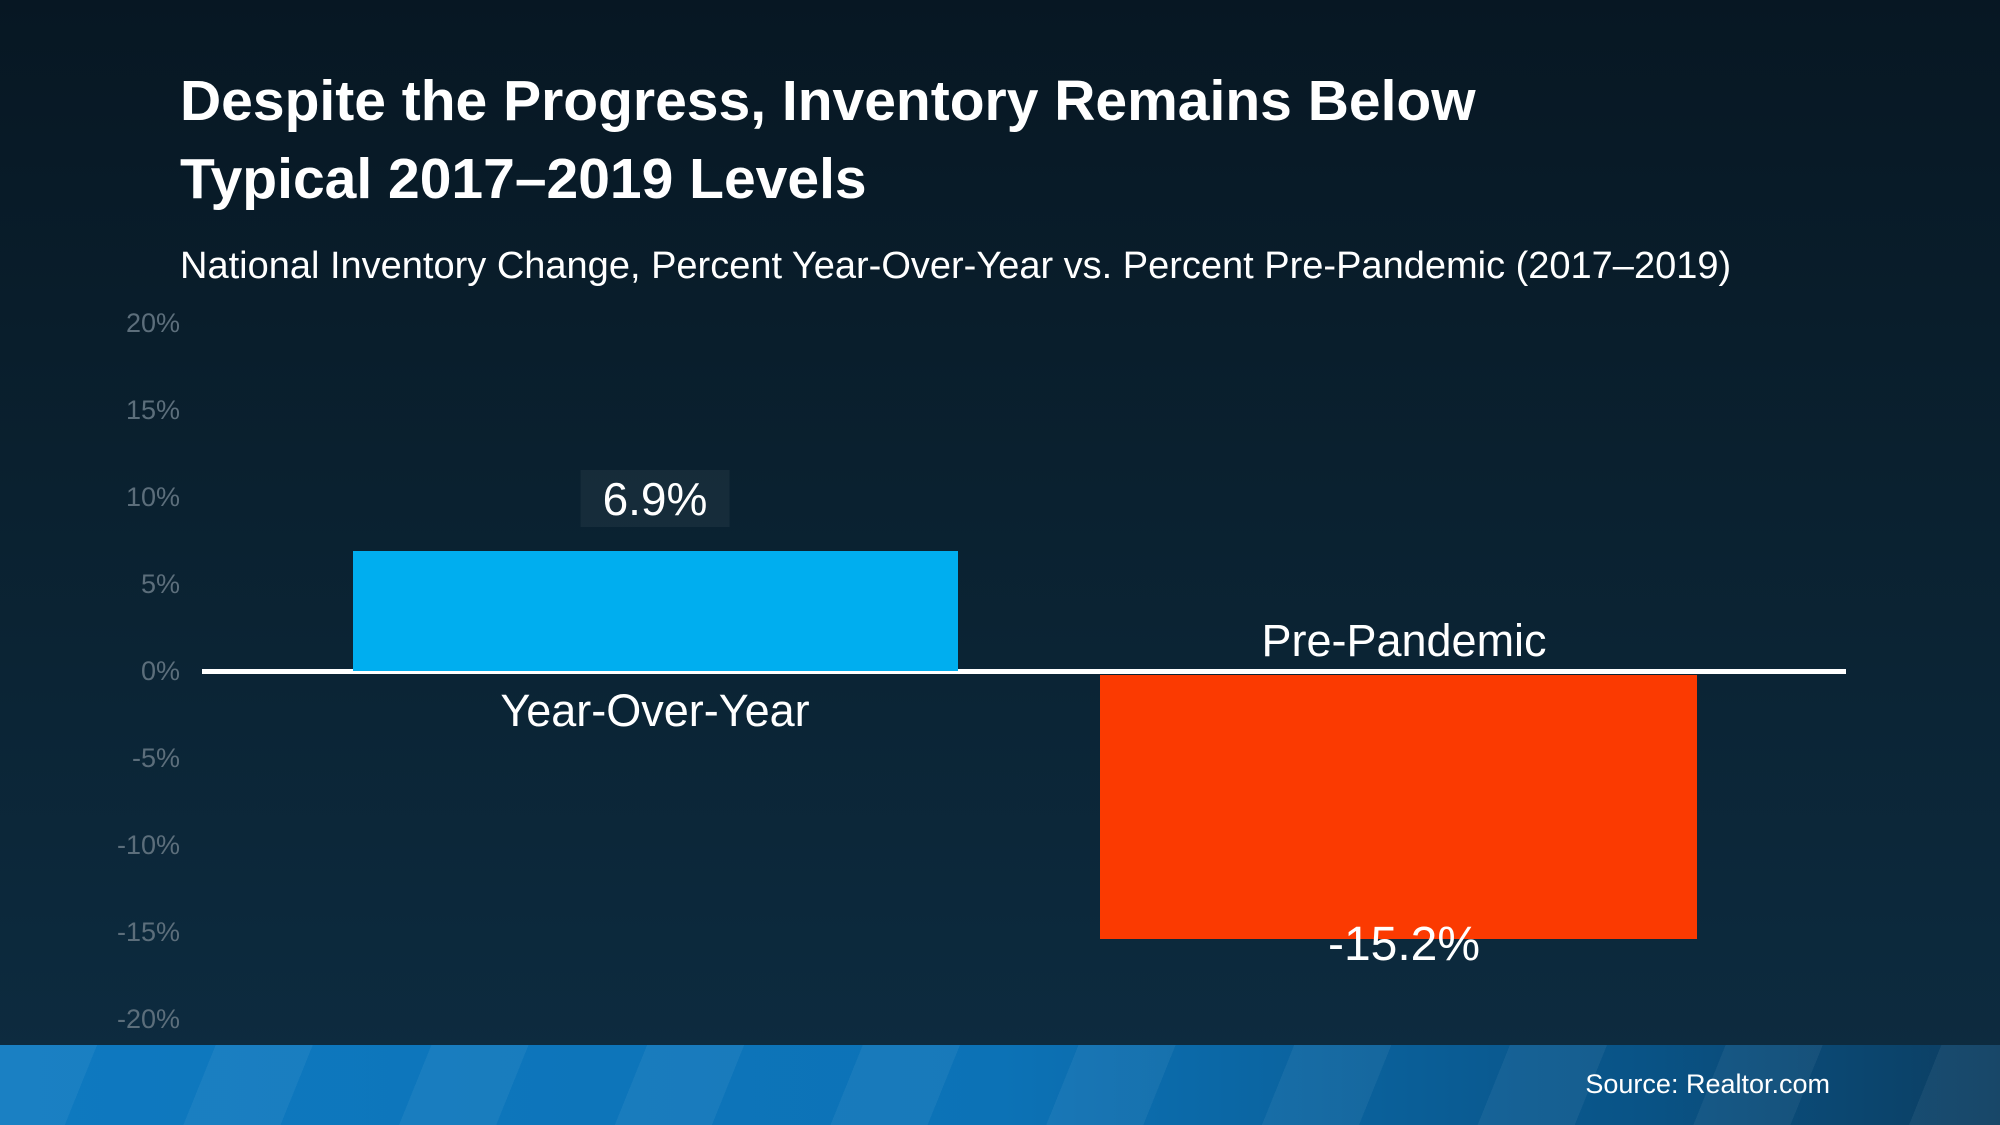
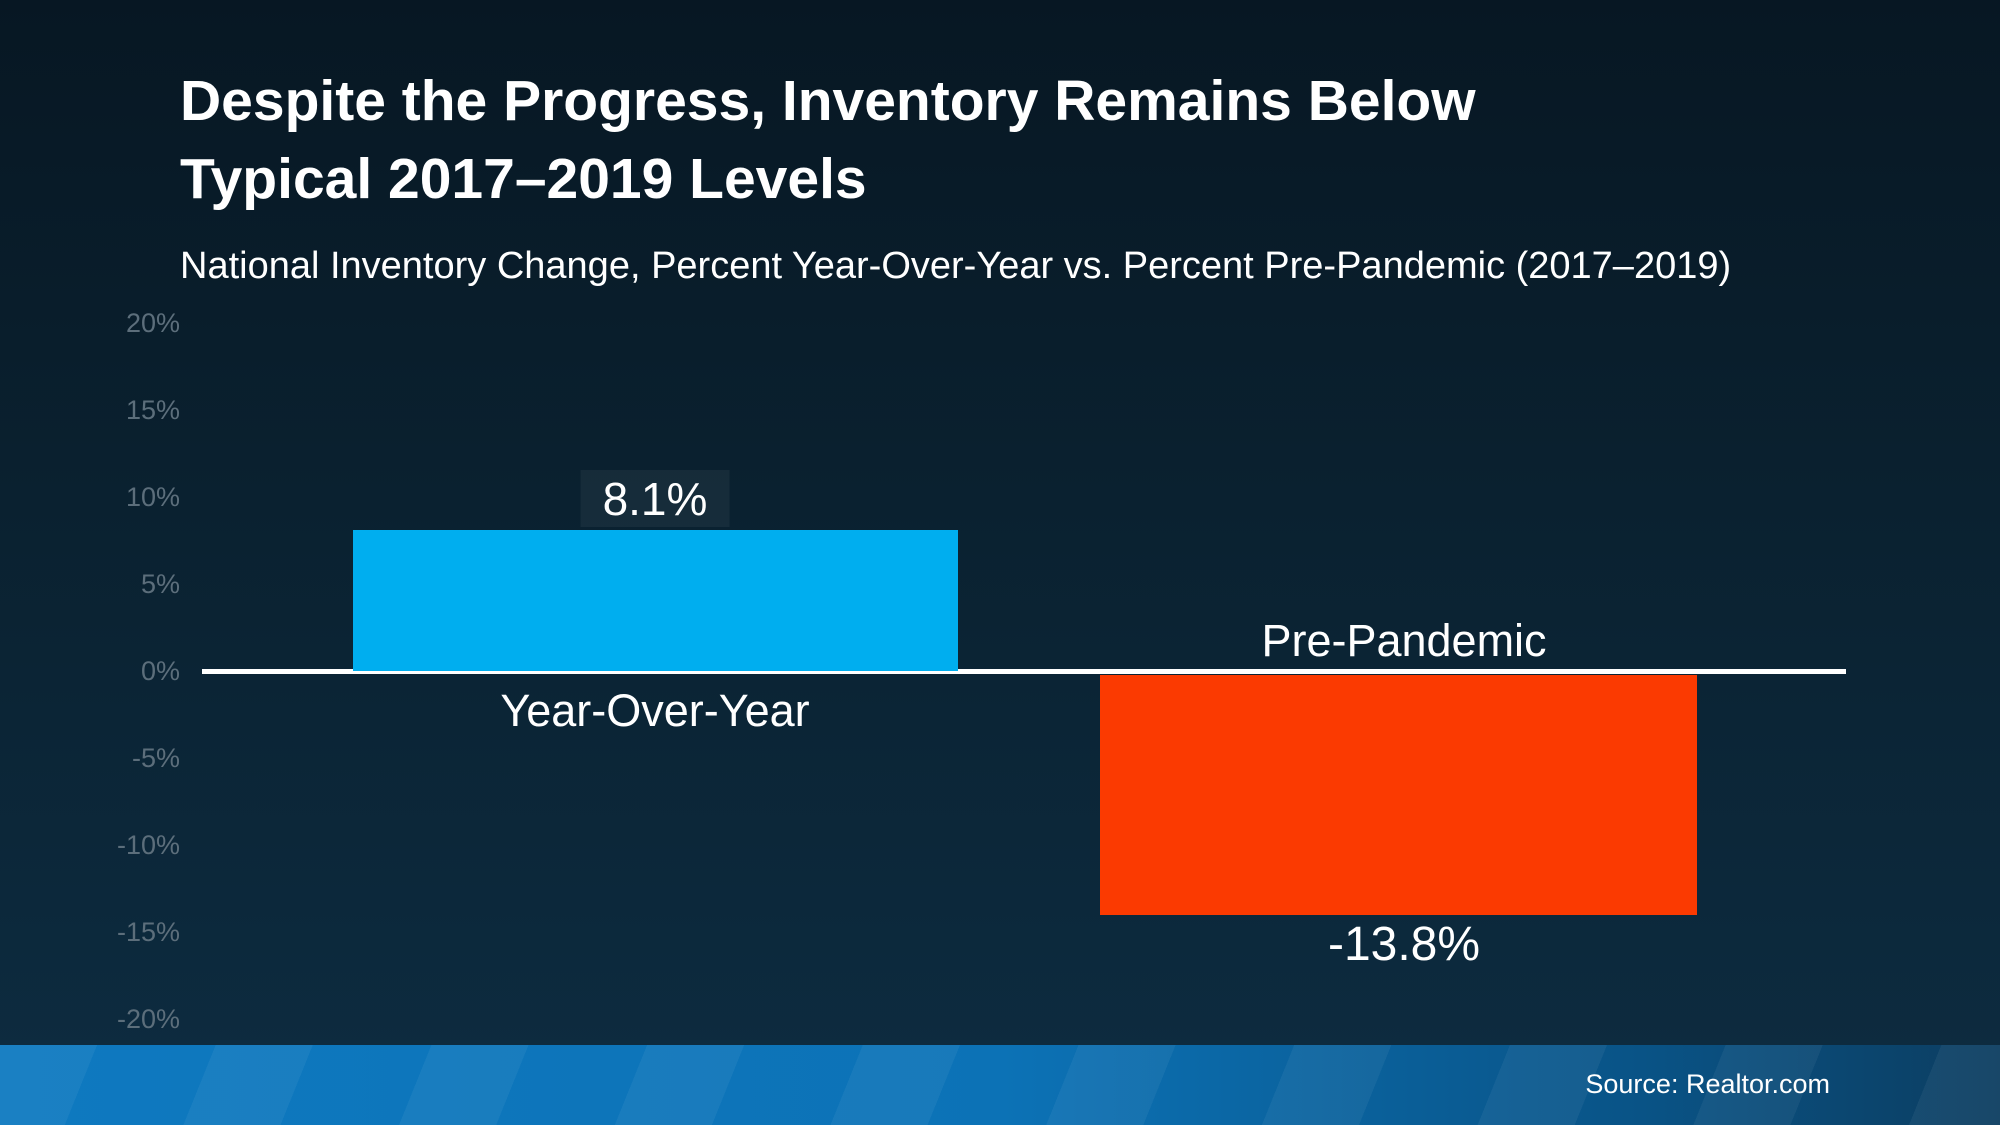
Year-Over-Year: 6.9% -> 8.1%
Pre-Pandemic: -15.2% -> -13.8%
